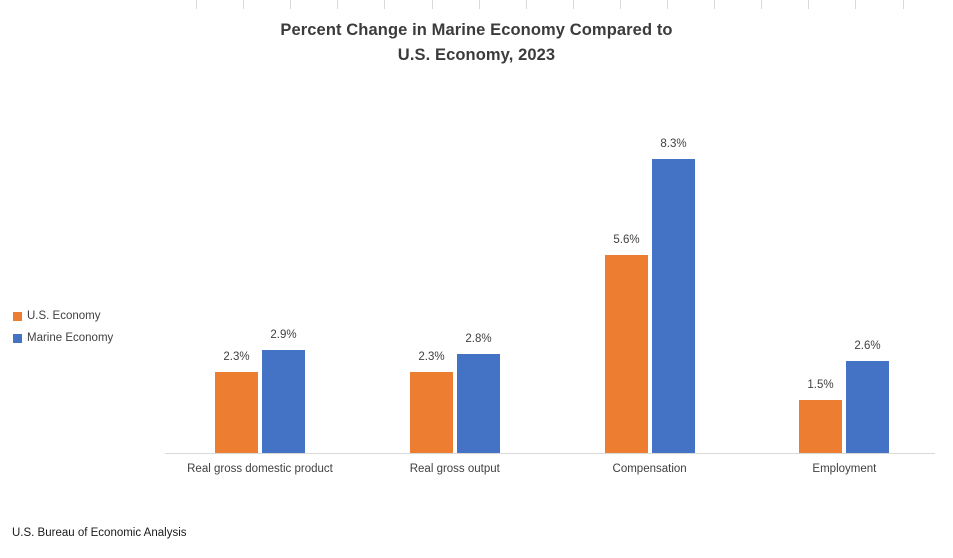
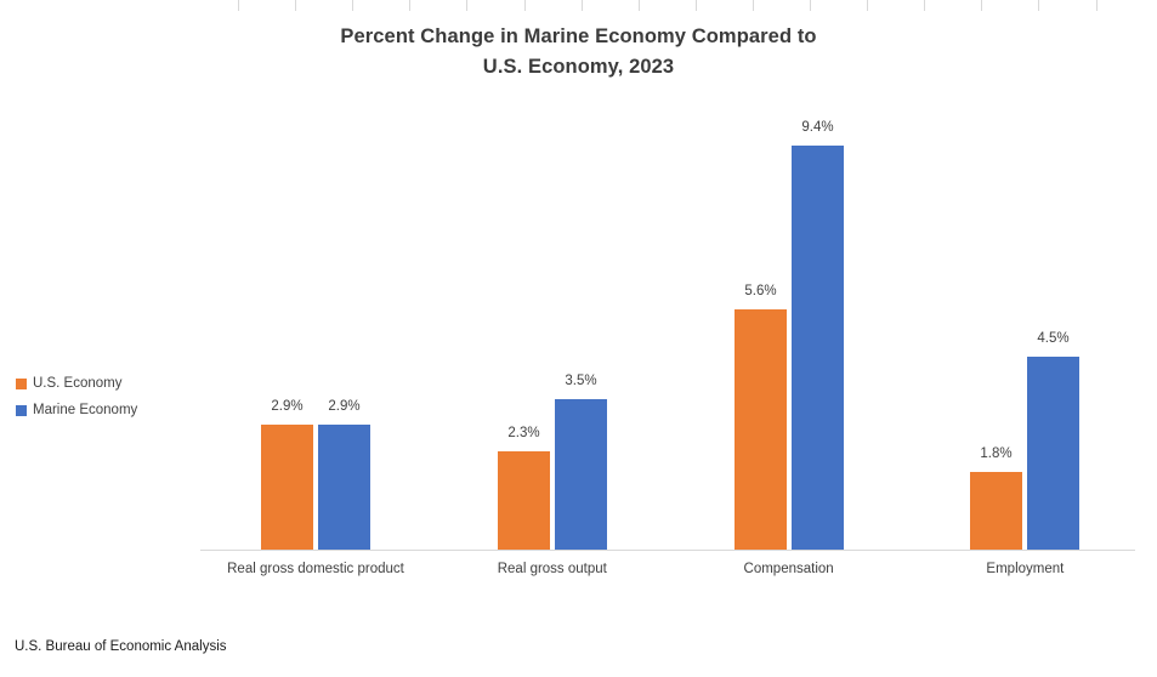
U.S. Economy/Real gross domestic product: 2.3% -> 2.9%
Marine Economy/Real gross output: 2.8% -> 3.5%
Marine Economy/Compensation: 8.3% -> 9.4%
U.S. Economy/Employment: 1.5% -> 1.8%
Marine Economy/Employment: 2.6% -> 4.5%
